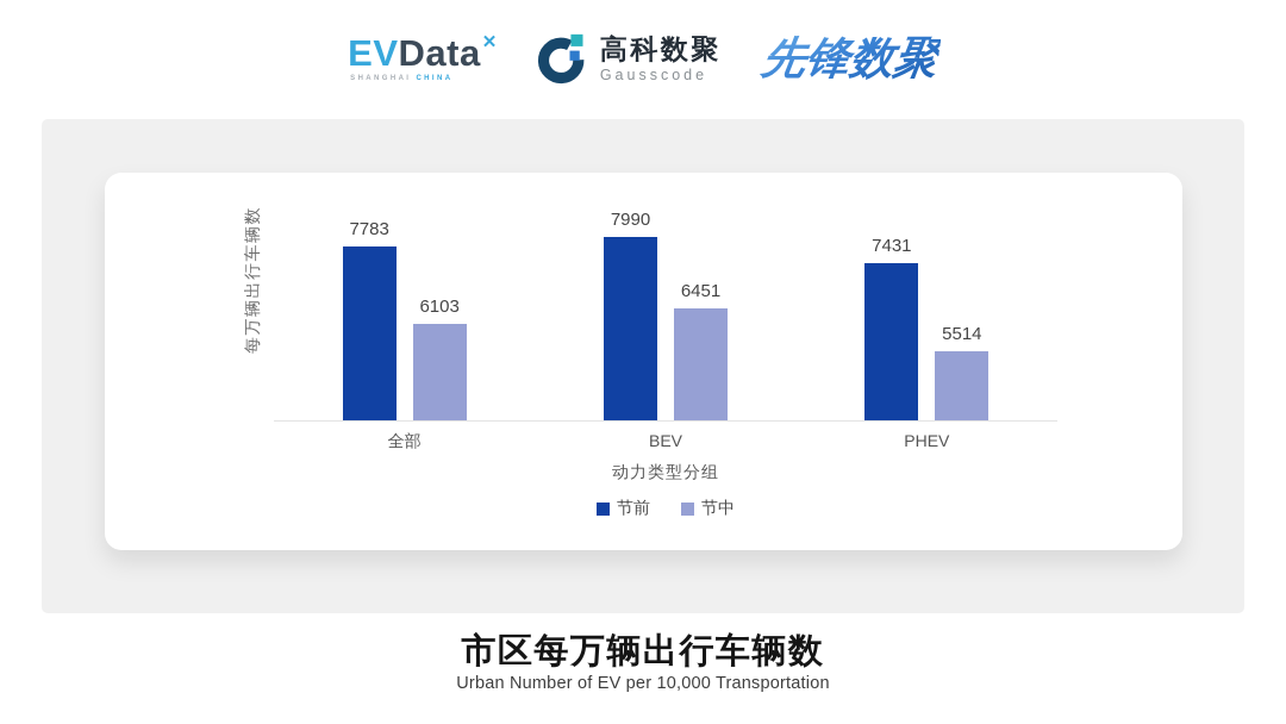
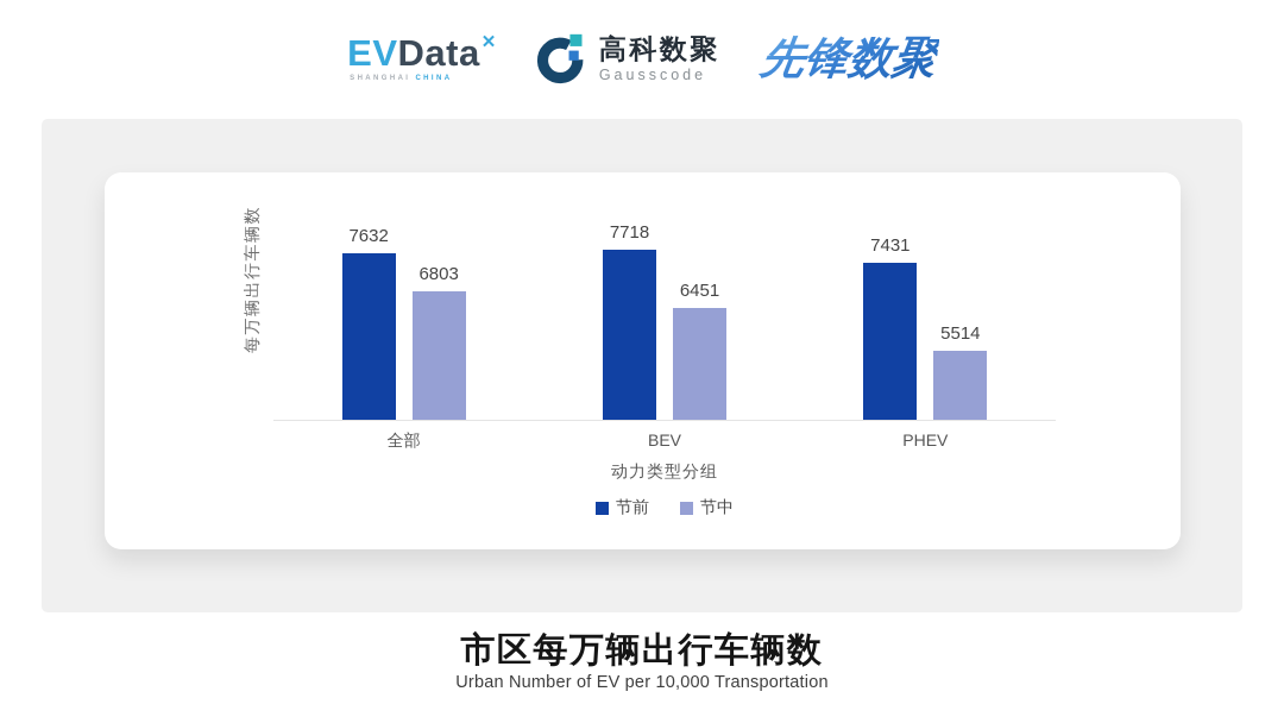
节前/全部: 7783 -> 7632
节中/全部: 6103 -> 6803
节前/BEV: 7990 -> 7718
